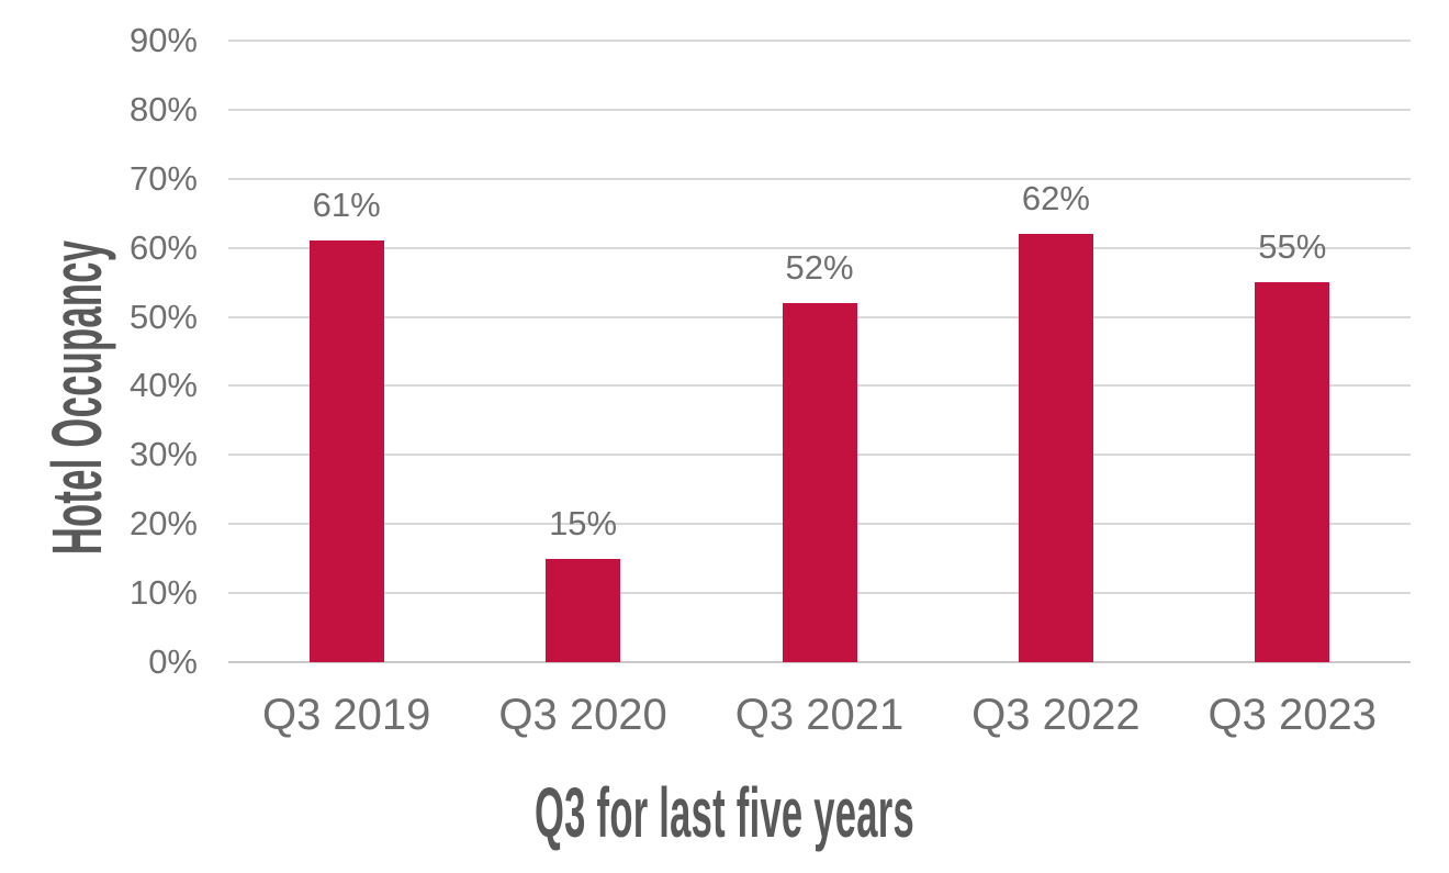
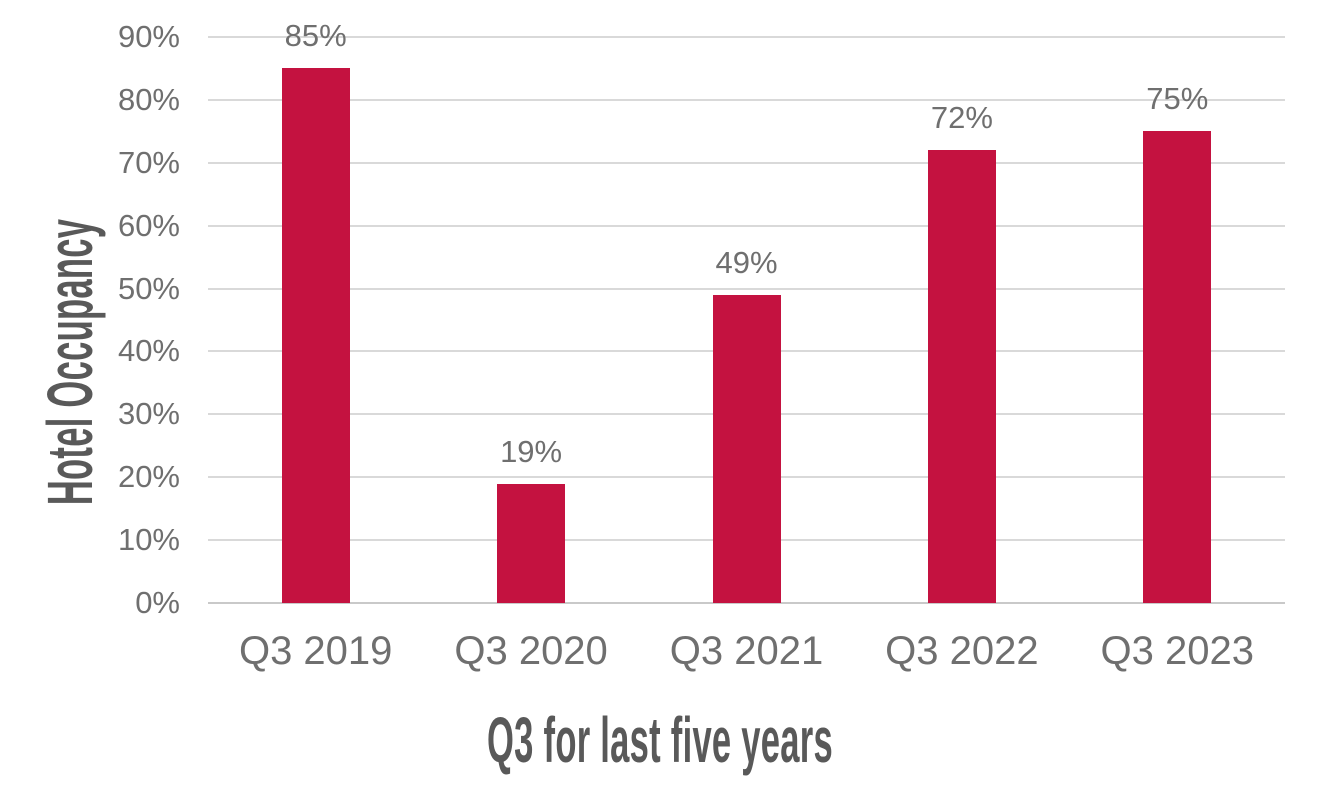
Q3 2019: 61% -> 85%
Q3 2020: 15% -> 19%
Q3 2021: 52% -> 49%
Q3 2022: 62% -> 72%
Q3 2023: 55% -> 75%
